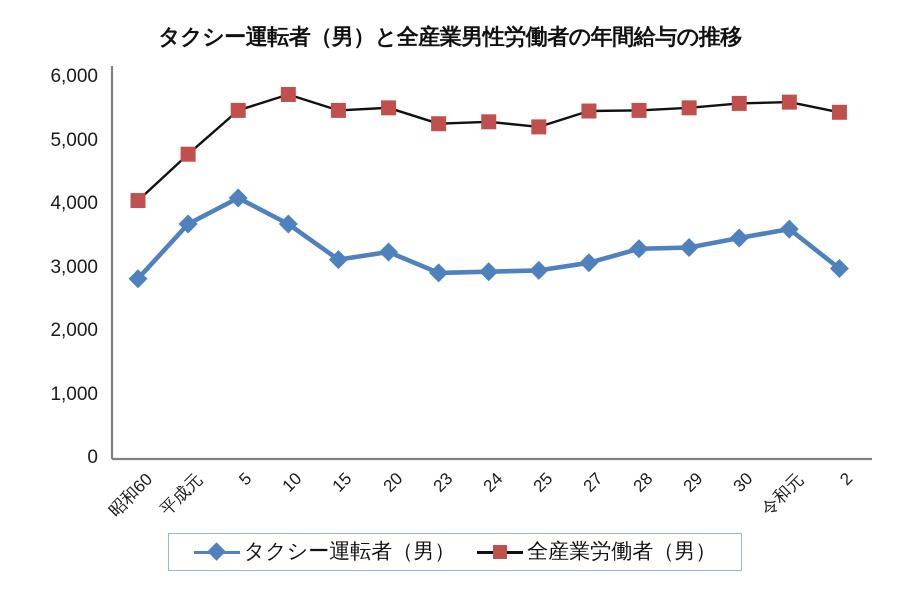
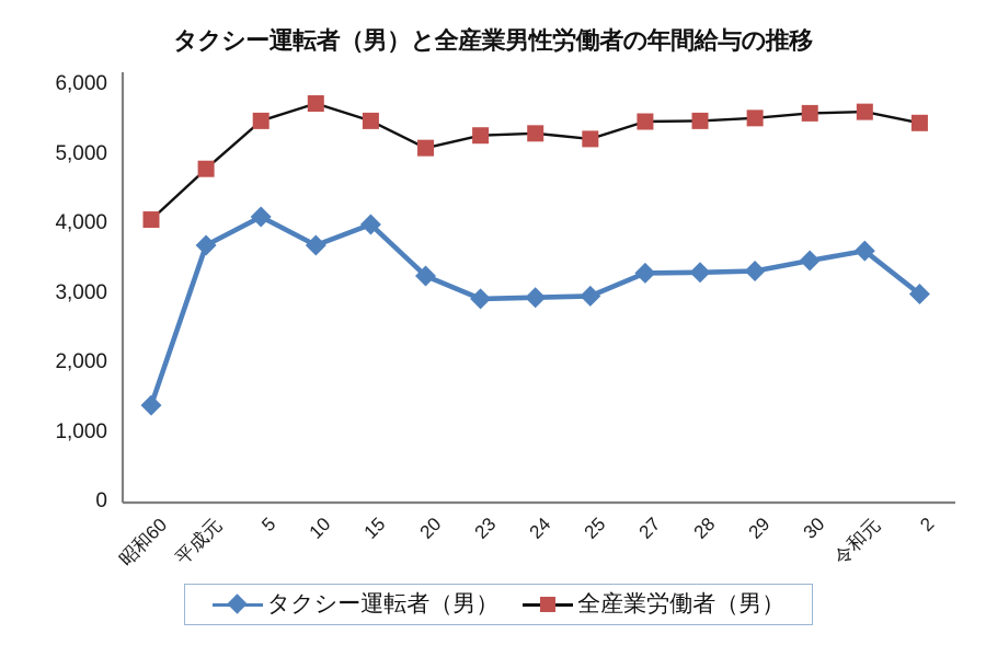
タクシー運転者（男）/昭和60: 2800 -> 1400
タクシー運転者（男）/15: 3100 -> 4000
全産業労働者（男）/20: 5500 -> 5100
タクシー運転者（男）/27: 3100 -> 3300
